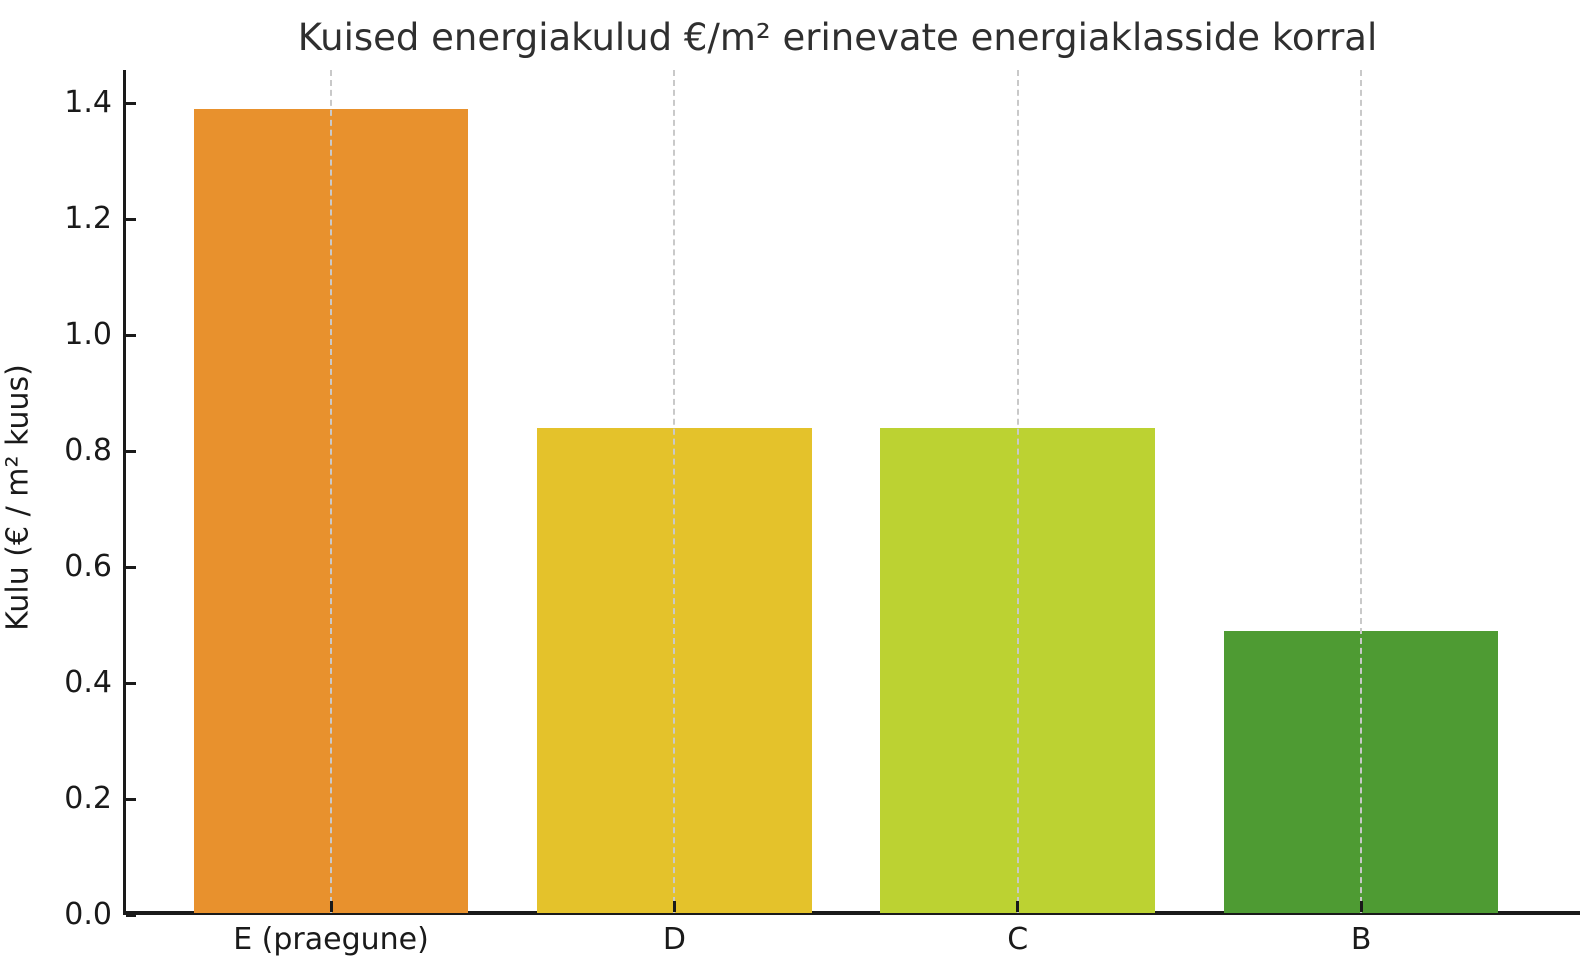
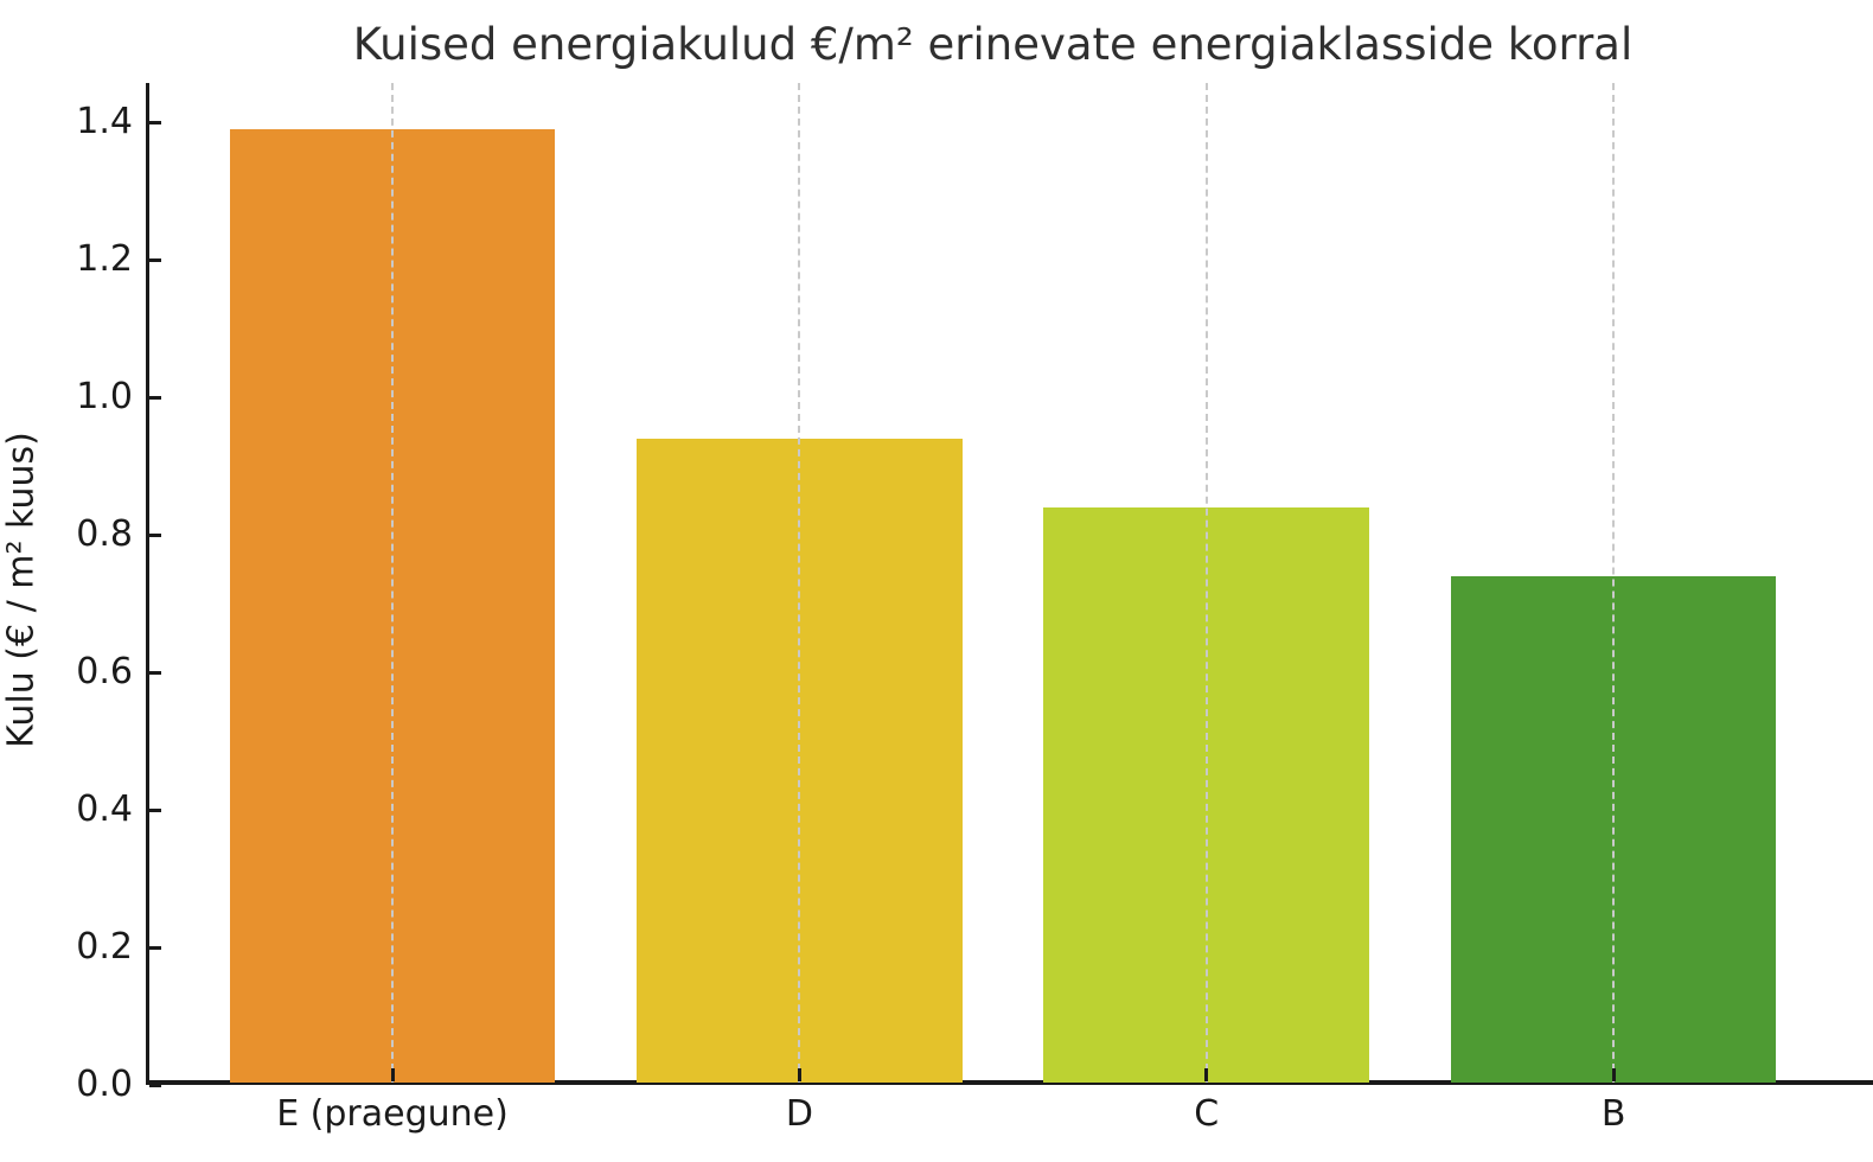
D: 0.84 -> 0.94
B: 0.49 -> 0.74
